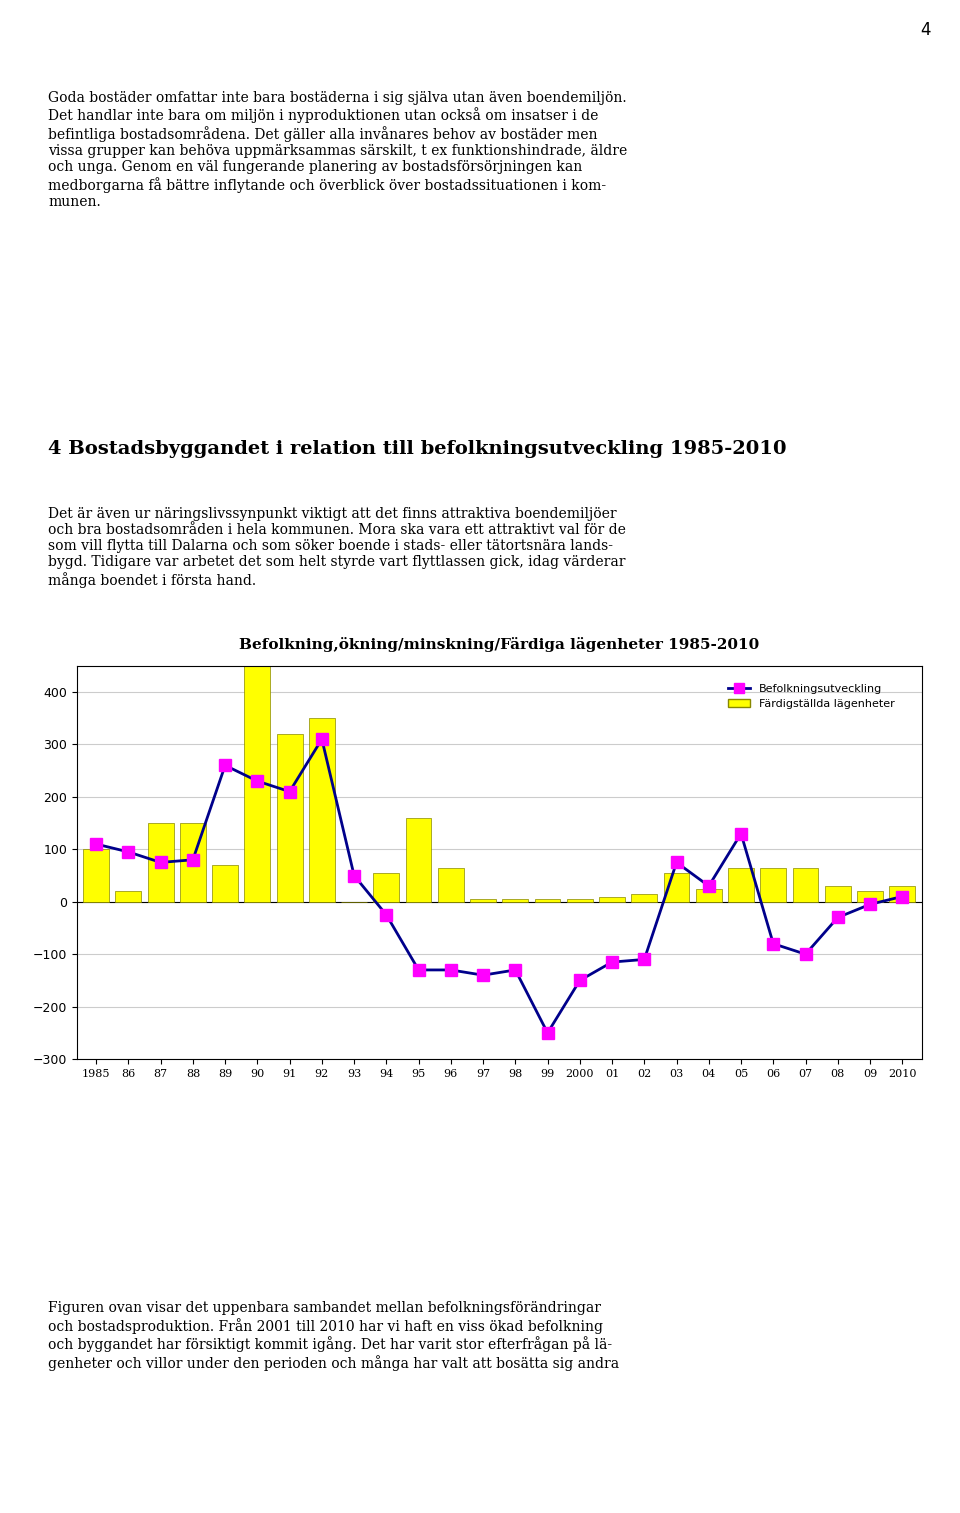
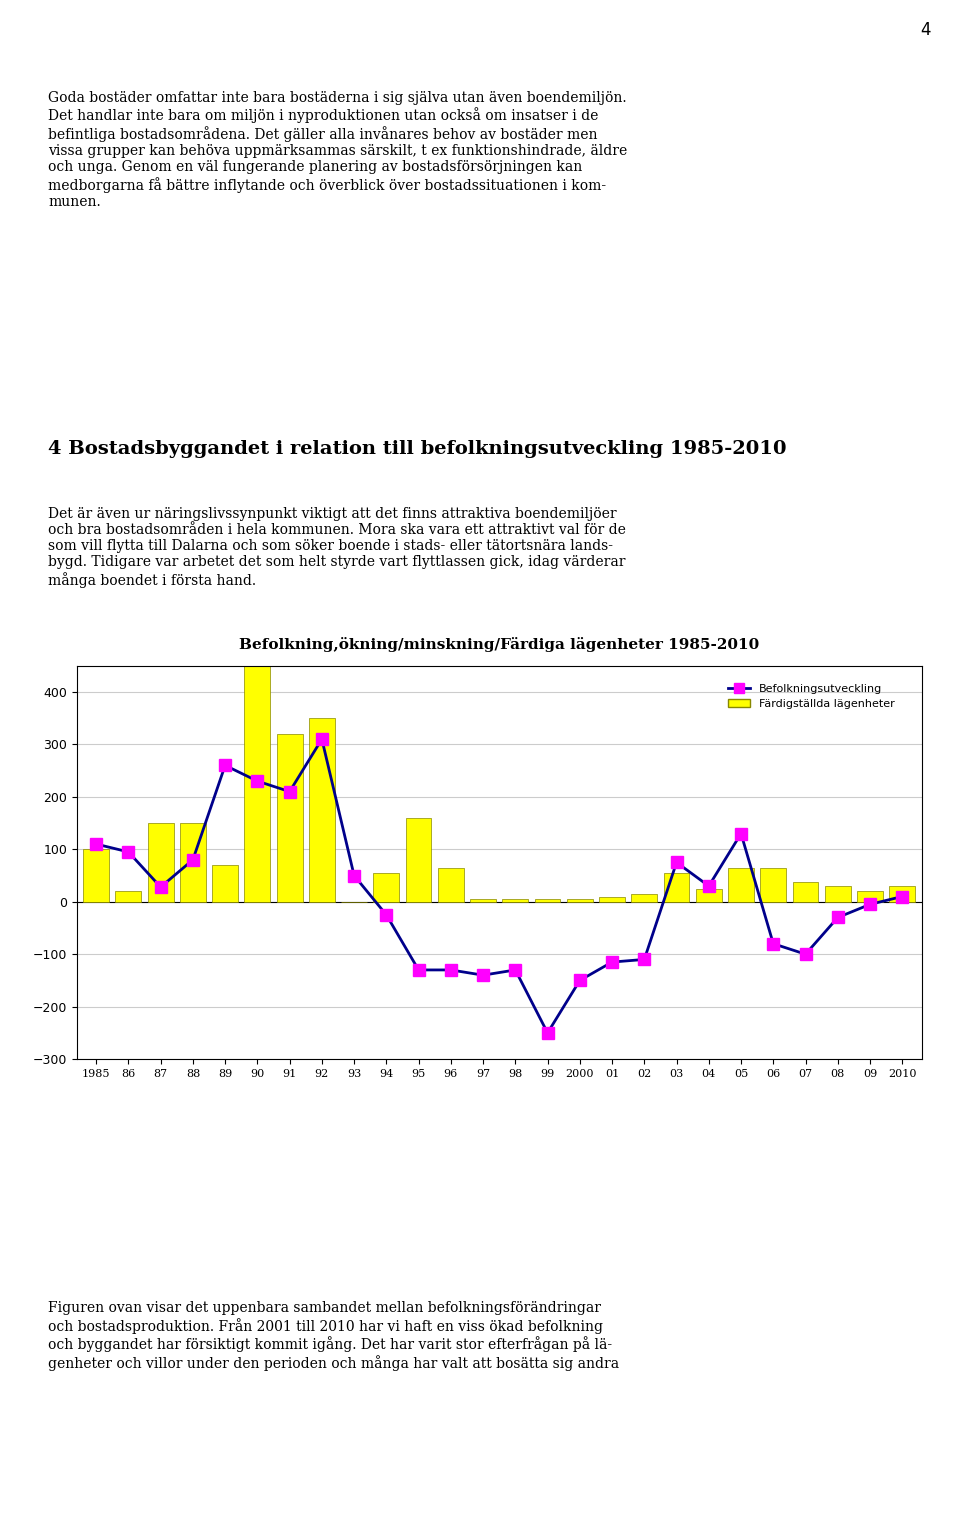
Befolkningsutveckling/87: 75 -> 28
Färdigställda lägenheter/07: 65 -> 38
